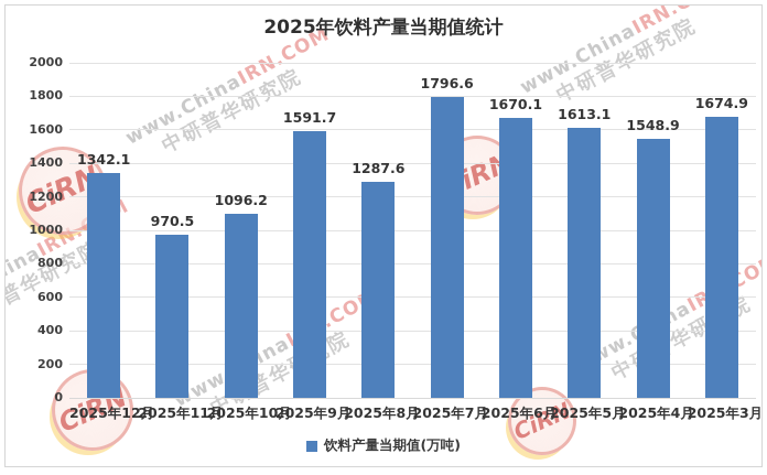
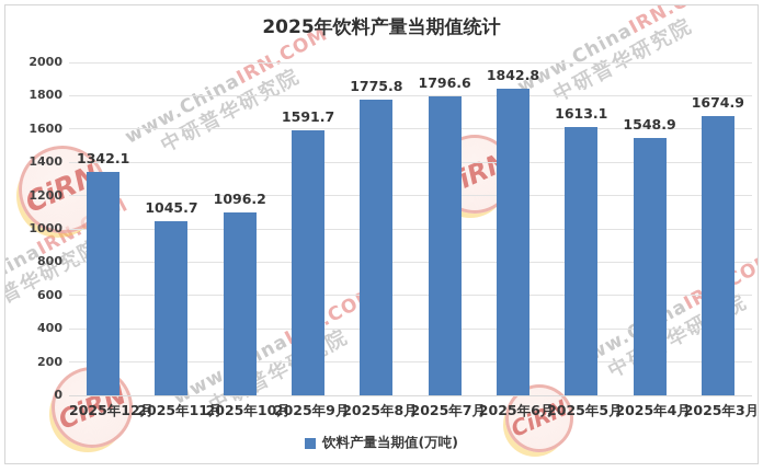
2025年11月: 970.5 -> 1045.7
2025年8月: 1287.6 -> 1775.8
2025年6月: 1670.1 -> 1842.8
